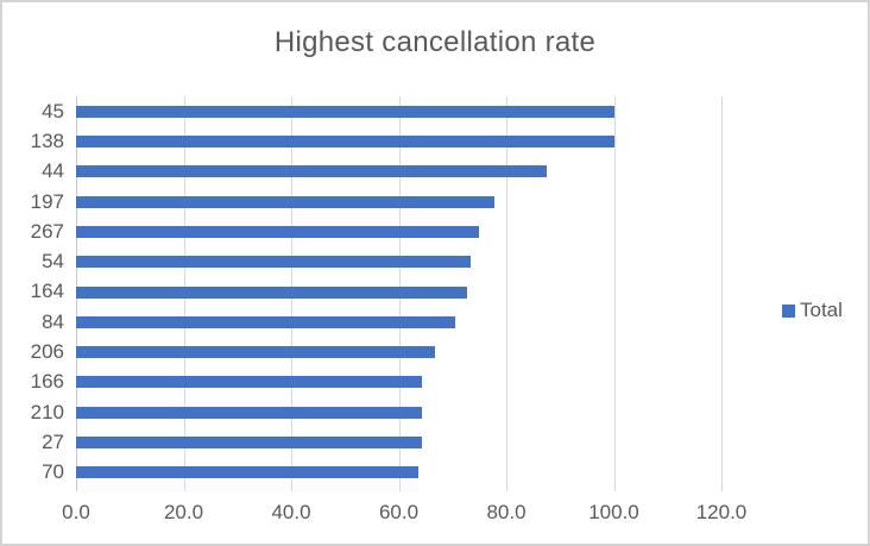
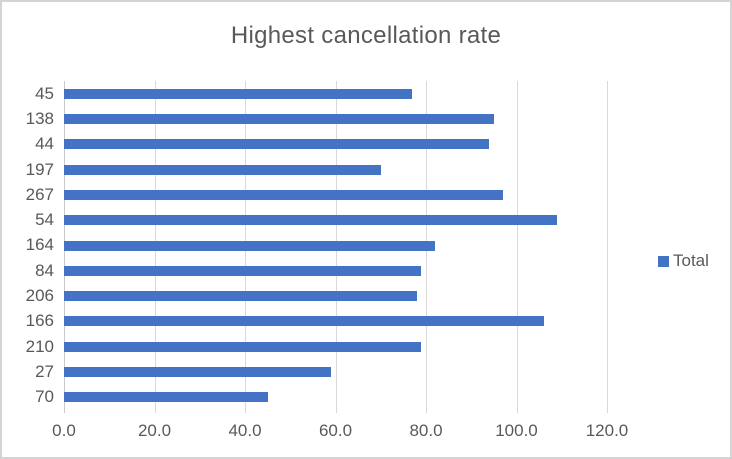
45: 100 -> 77
138: 100 -> 95
44: 88 -> 94
197: 78 -> 70
267: 75 -> 97
54: 73 -> 109
164: 73 -> 82
84: 71 -> 79
206: 67 -> 78
166: 64 -> 106
210: 64 -> 79
27: 64 -> 59
70: 64 -> 45
